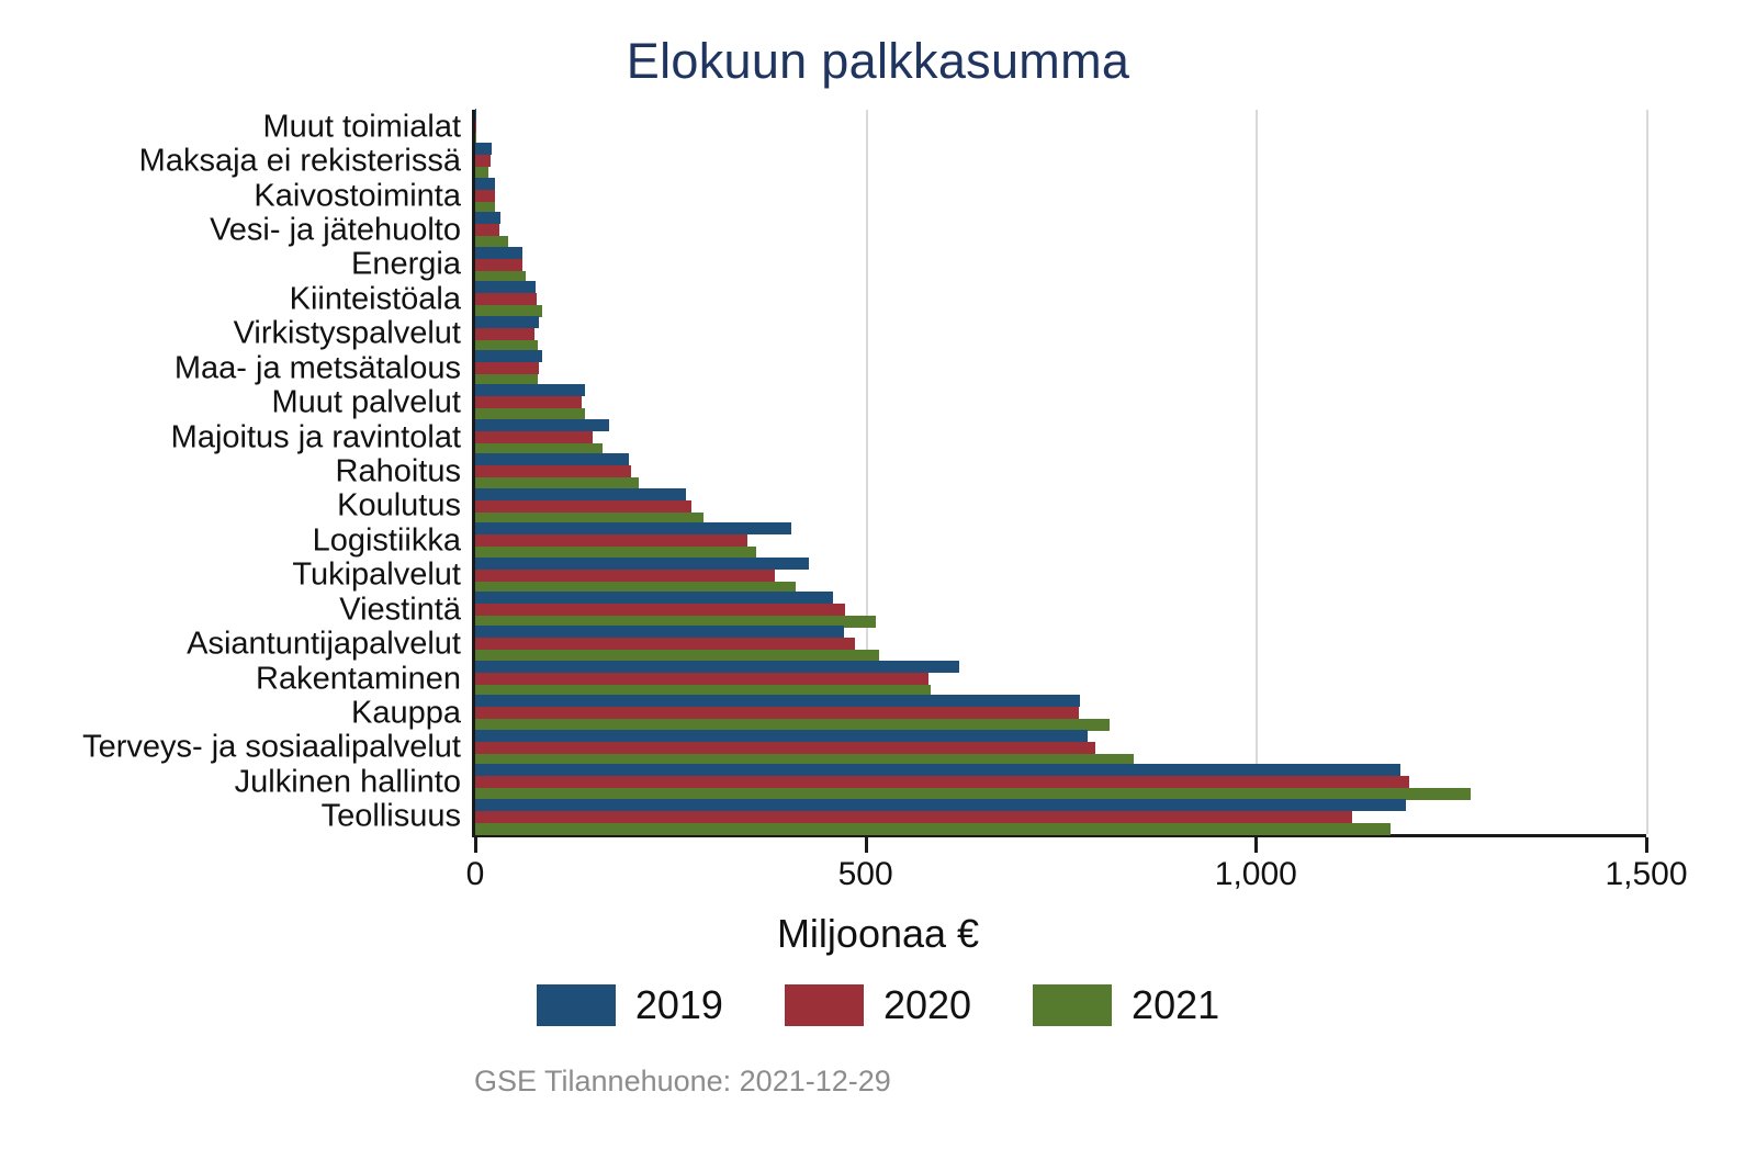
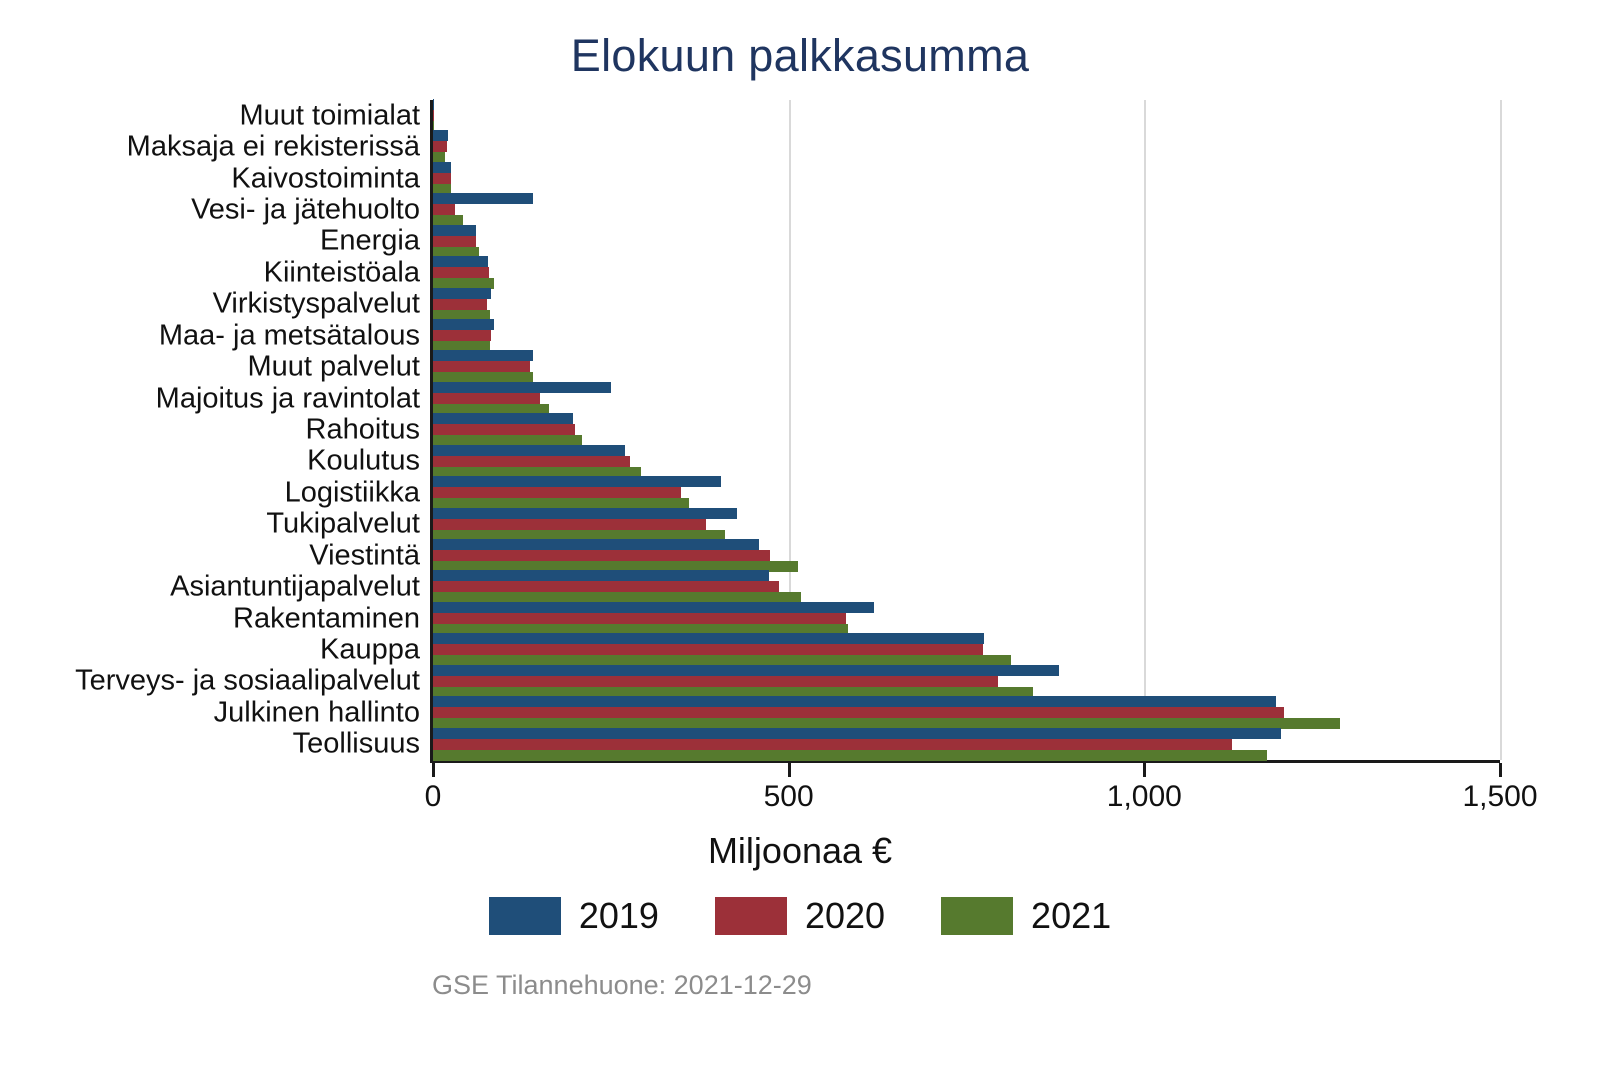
2019/Vesi- ja jätehuolto: 30 -> 140
2019/Majoitus ja ravintolat: 170 -> 250
2019/Terveys- ja sosiaalipalvelut: 780 -> 880
